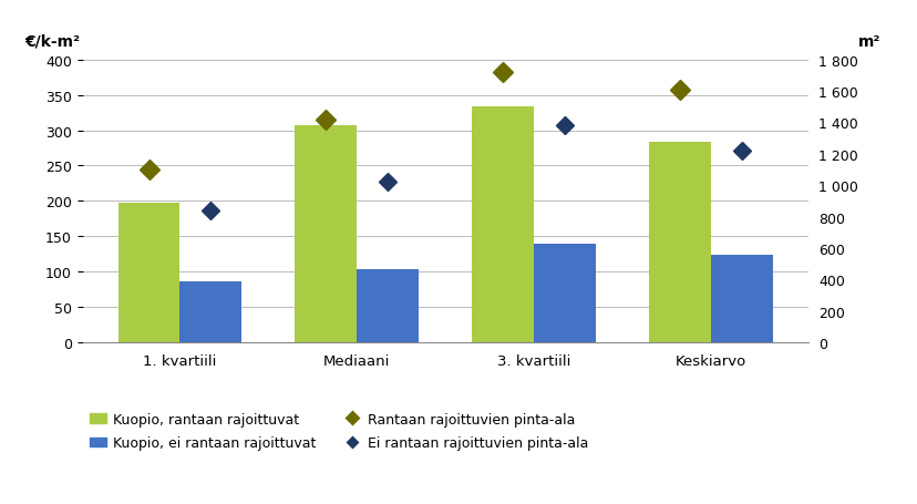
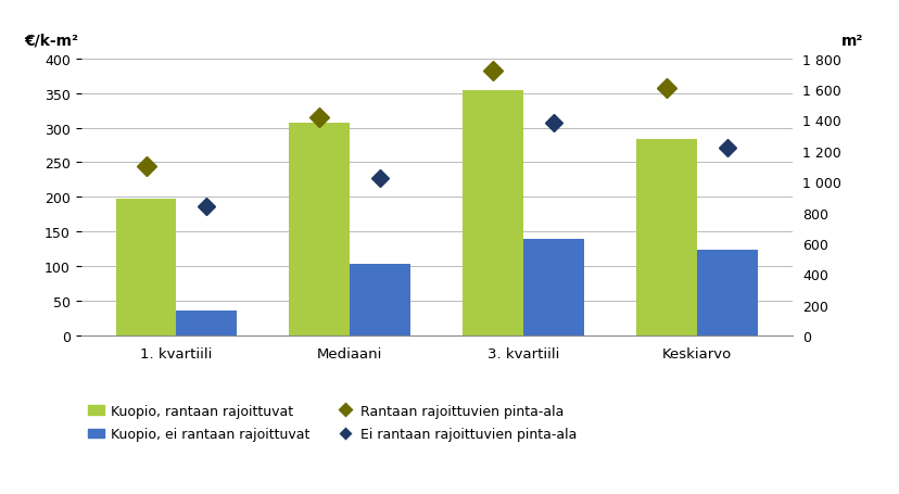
Kuopio, ei rantaan rajoittuvat/1. kvartiili: 87 -> 36
Kuopio, rantaan rajoittuvat/3. kvartiili: 333 -> 354
